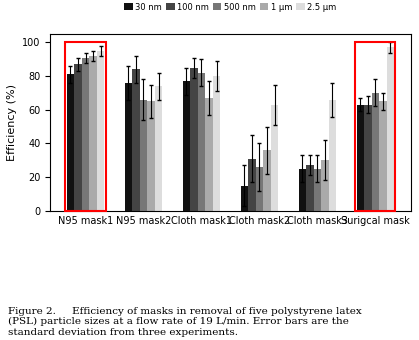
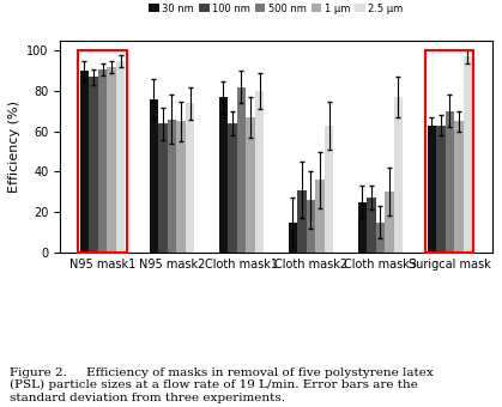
30 nm/N95 mask1: 81 -> 90
100 nm/N95 mask2: 84 -> 64
100 nm/Cloth mask1: 85 -> 64
500 nm/Cloth mask3: 25 -> 15
2.5 μm/Cloth mask3: 66 -> 77
